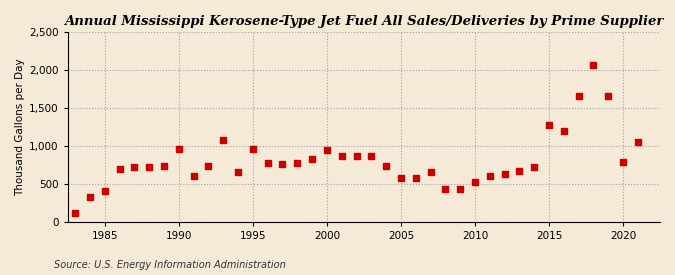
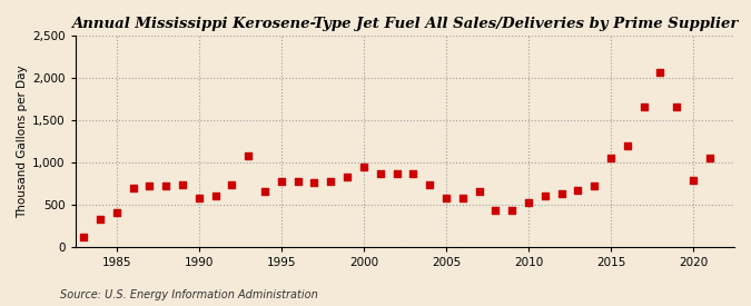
1990: 960 -> 580
1995: 960 -> 770
2015: 1,280 -> 1,050
